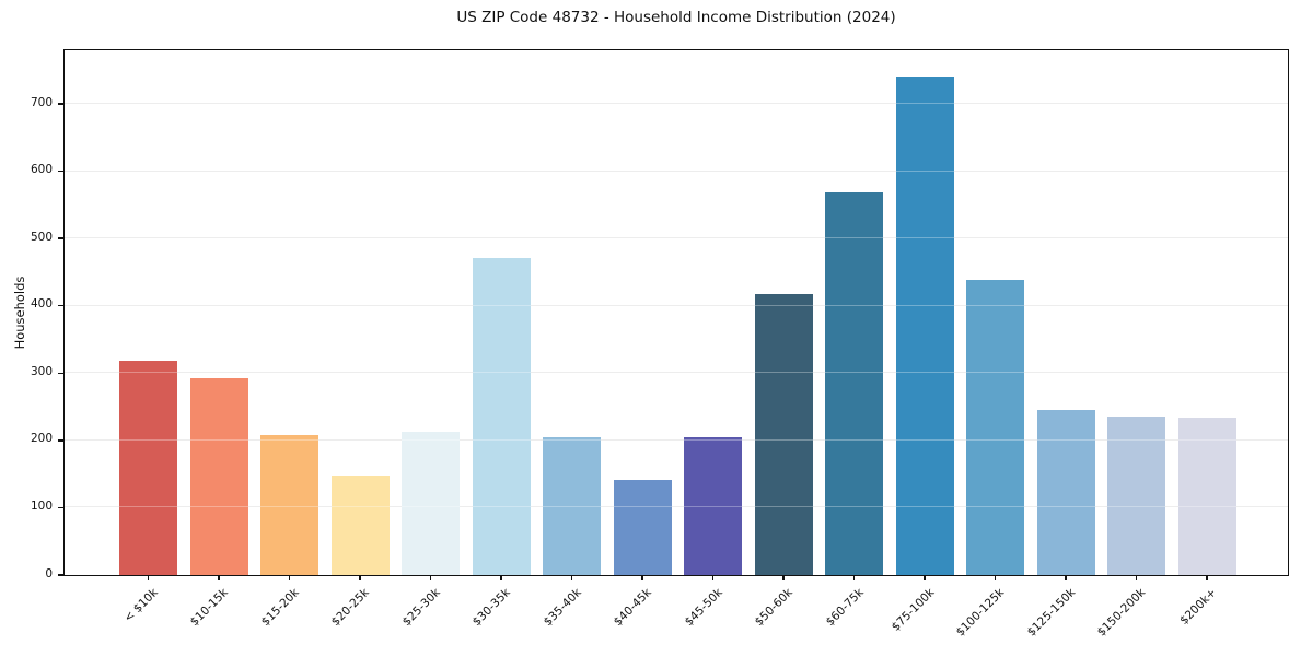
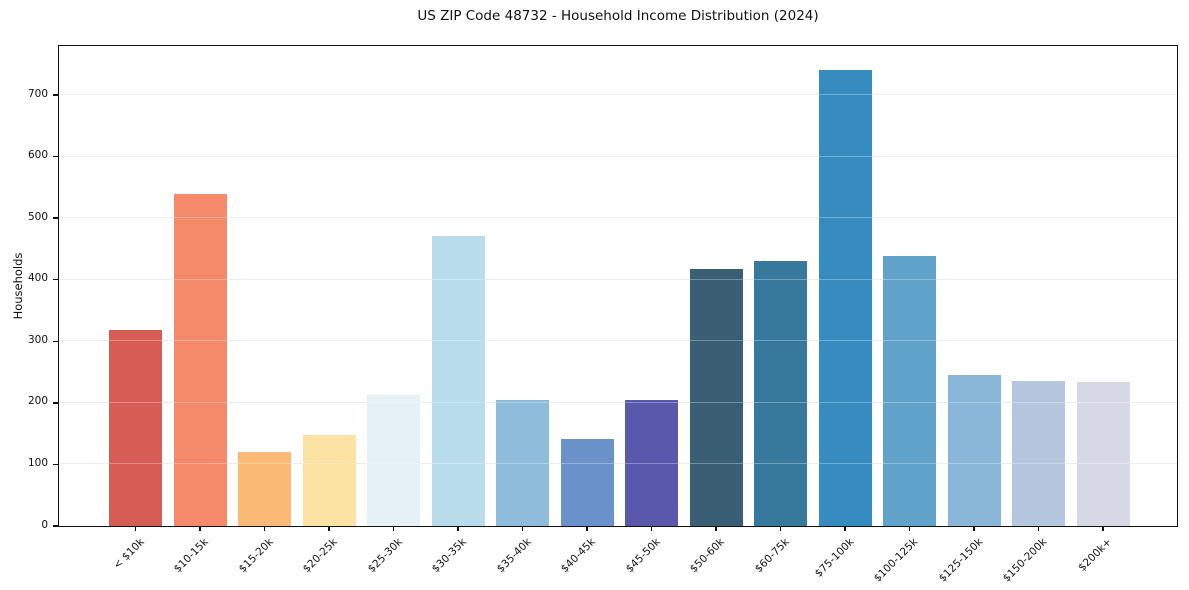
$10-15k: 290 -> 540
$15-20k: 210 -> 120
$60-75k: 570 -> 430
